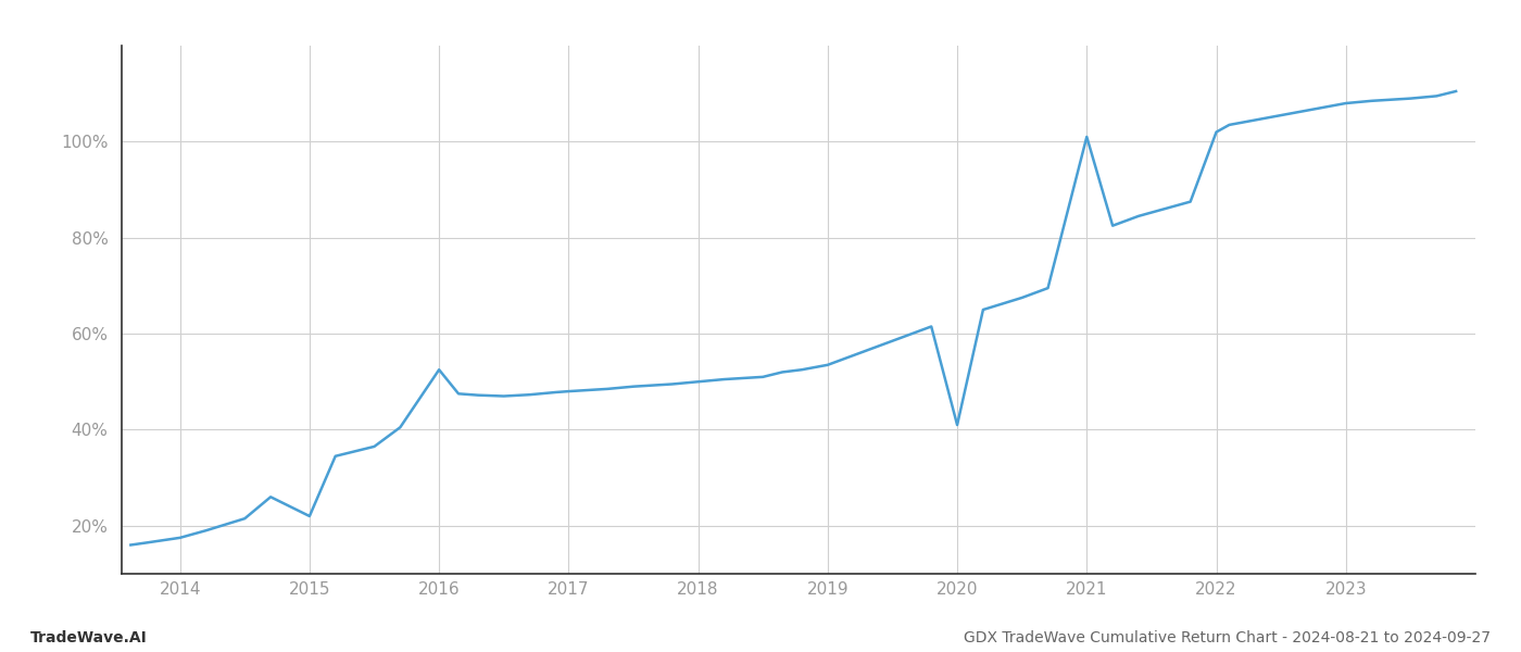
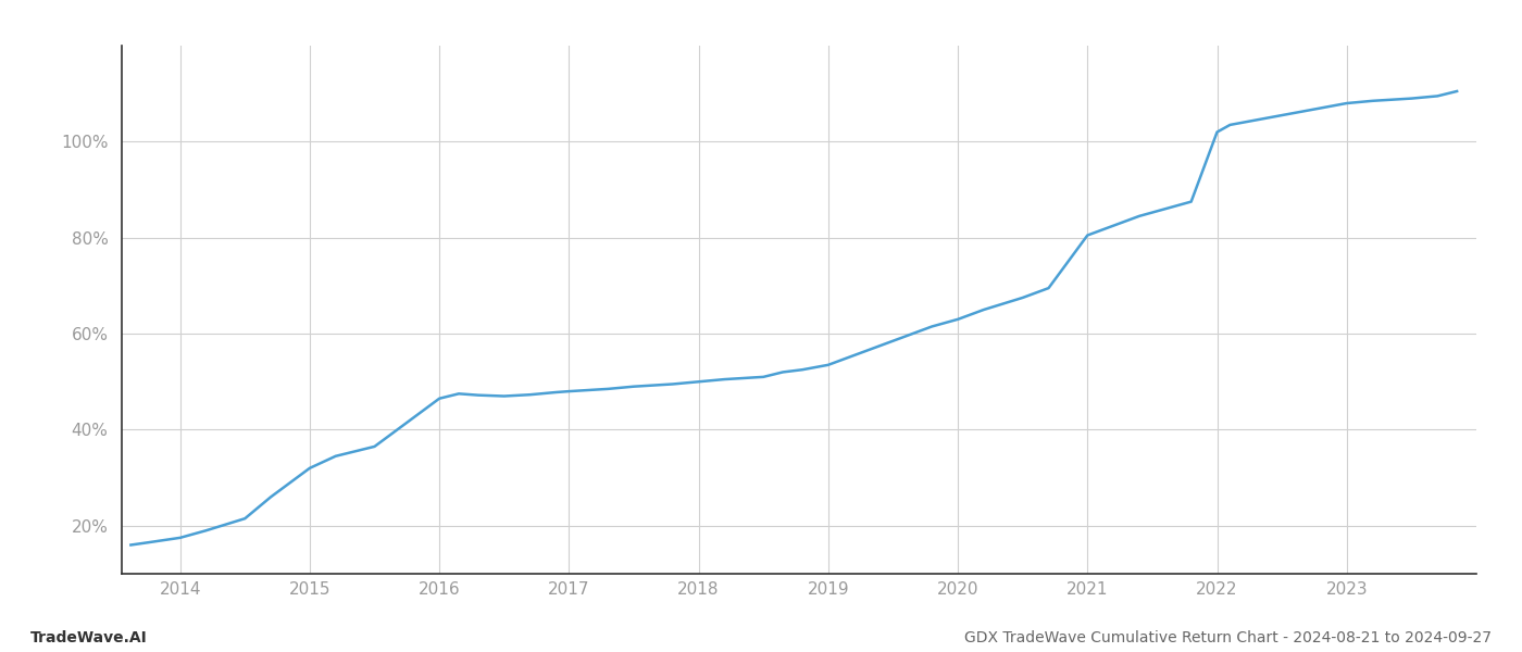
2015: 22.0% -> 32.0%
2016: 52.5% -> 46.5%
2020: 41.0% -> 63.0%
2021: 101.0% -> 80.5%
